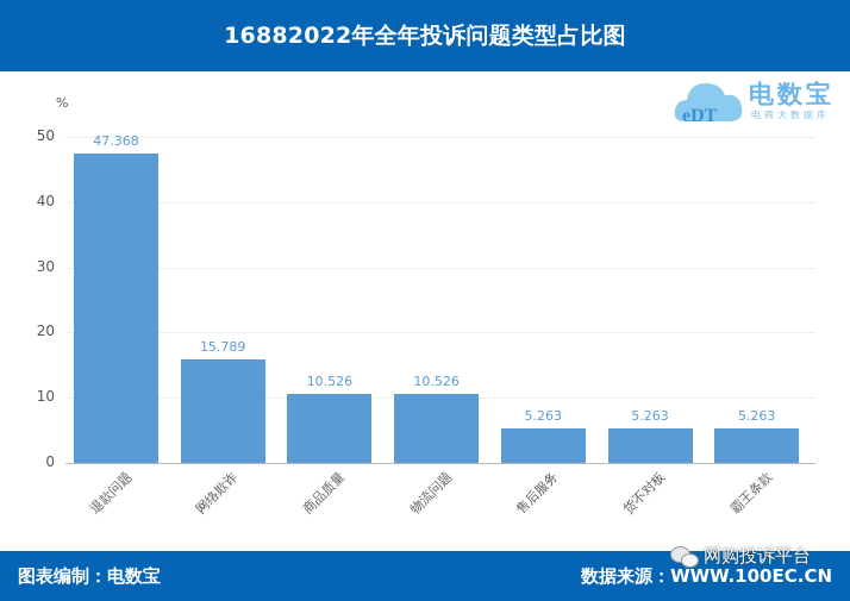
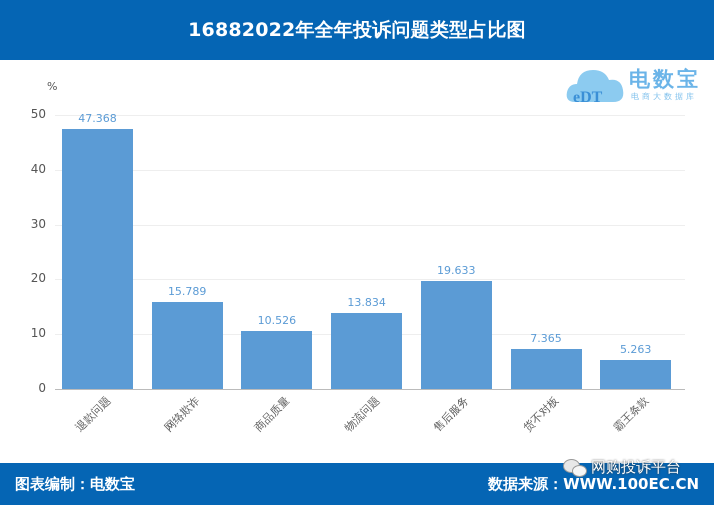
物流问题: 10.526 -> 13.834
售后服务: 5.263 -> 19.633
货不对板: 5.263 -> 7.365
